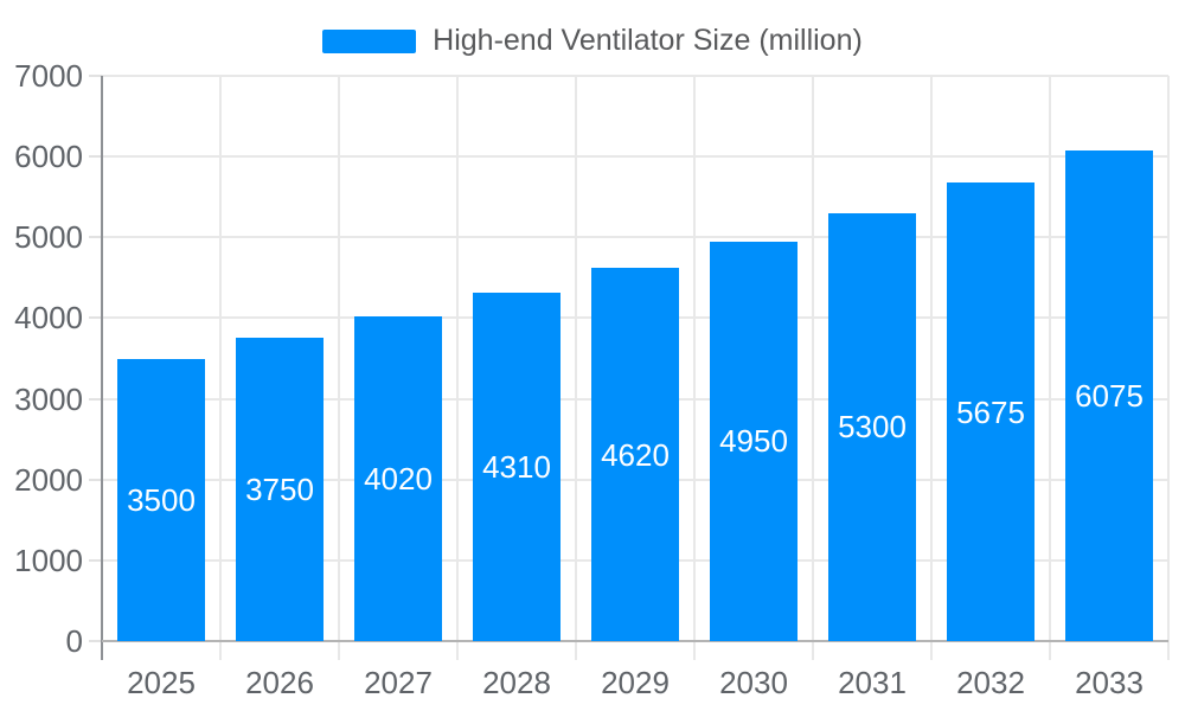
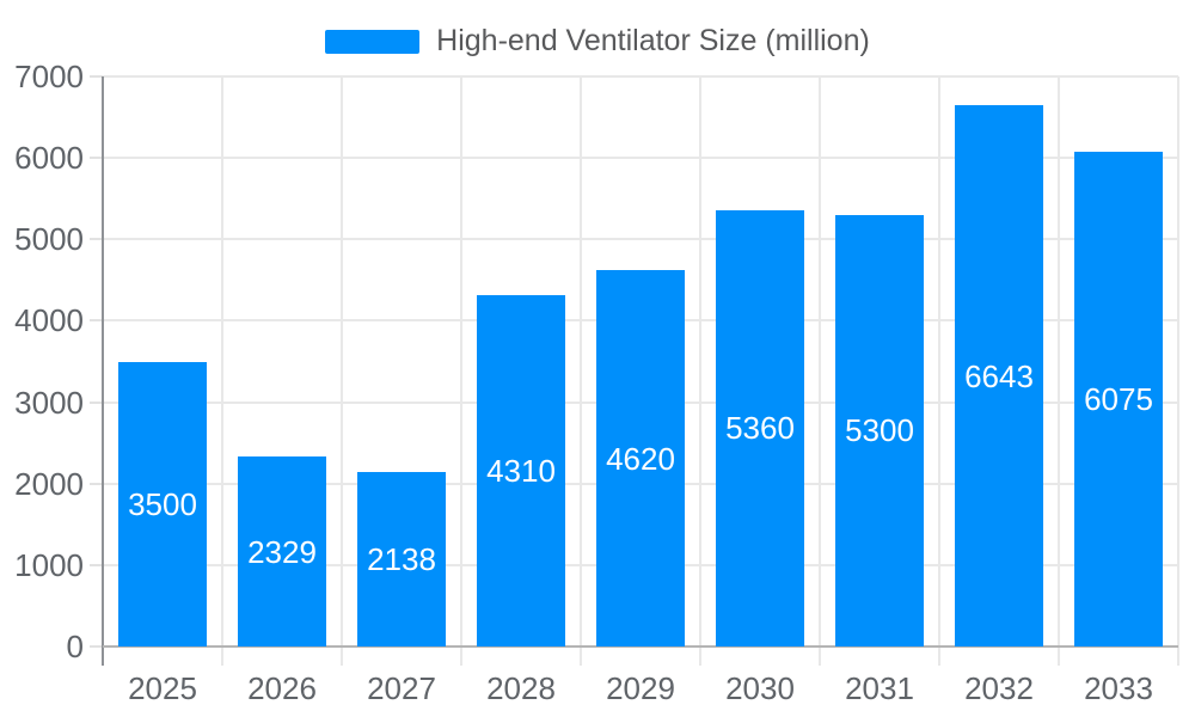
2026: 3750 -> 2329
2027: 4020 -> 2138
2030: 4950 -> 5360
2032: 5675 -> 6643
